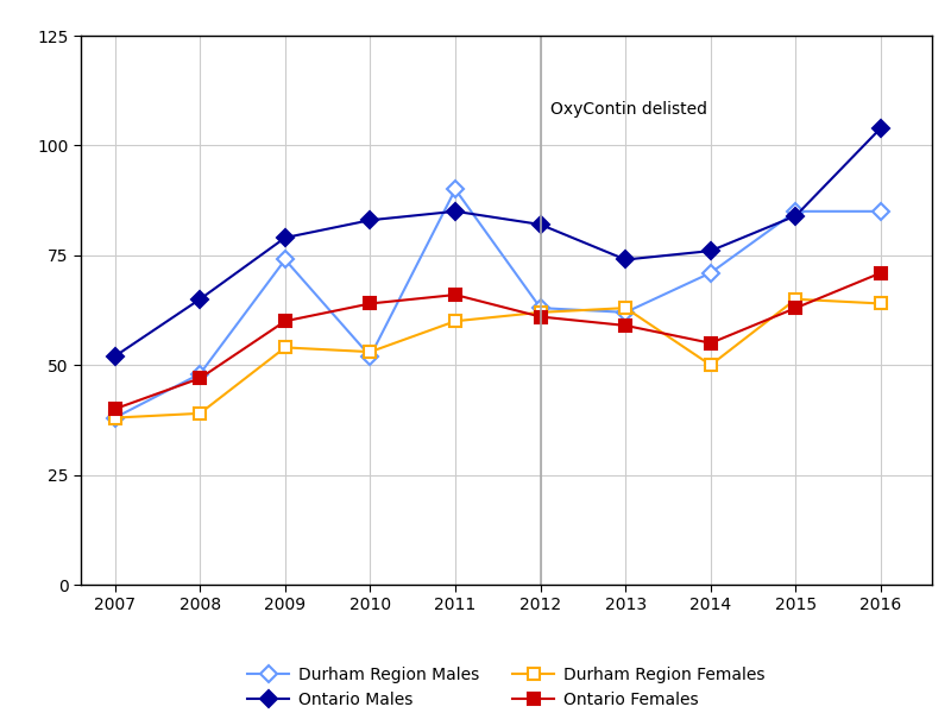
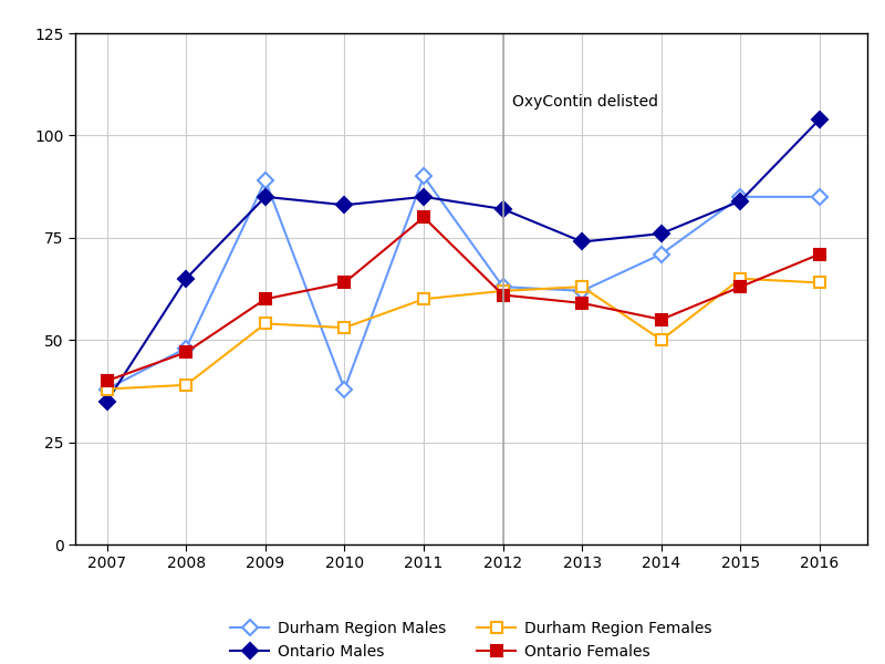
Ontario Males/2007: 52 -> 35
Durham Region Males/2009: 74 -> 89
Ontario Males/2009: 79 -> 85
Durham Region Males/2010: 52 -> 38
Ontario Females/2011: 66 -> 80
